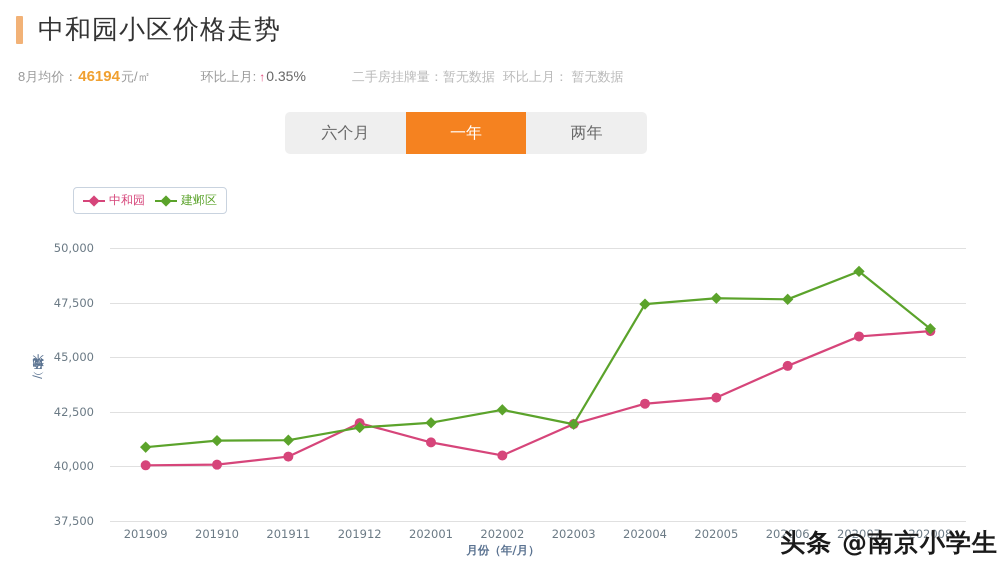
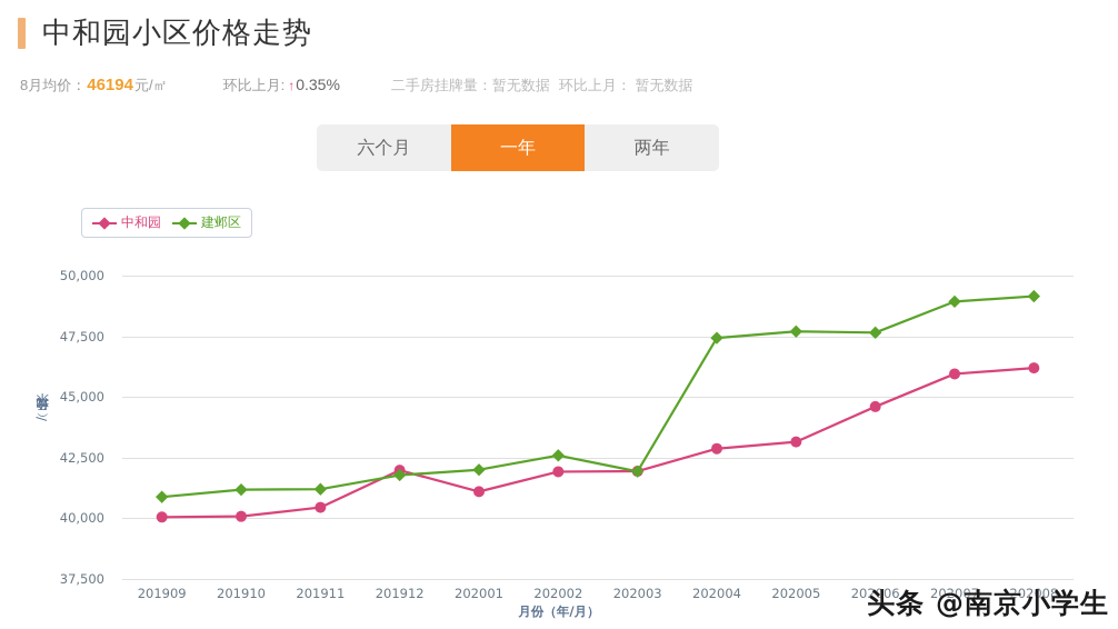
中和园/202002: 40500 -> 41900
建邺区/202008: 46300 -> 49200
